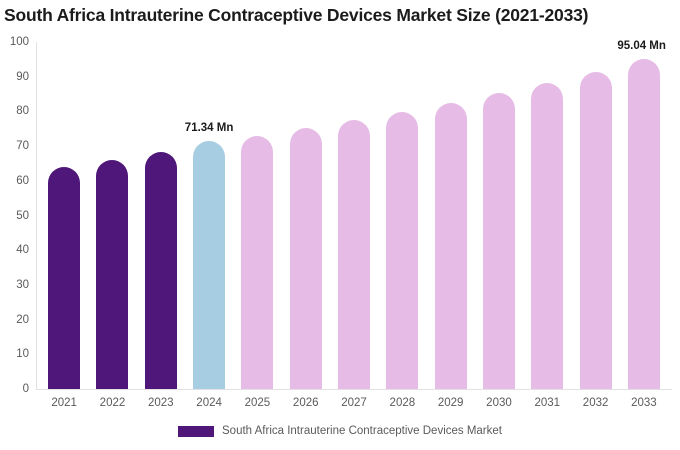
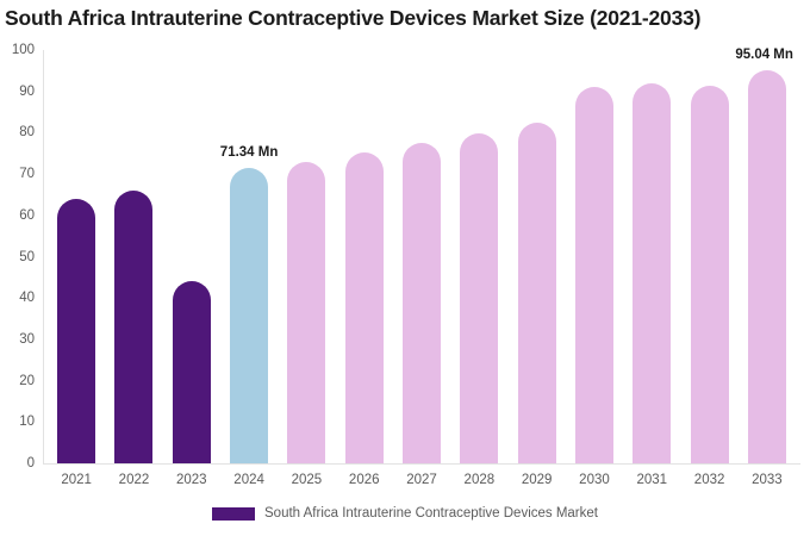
2023: 68 -> 44
2030: 85 -> 91
2031: 88 -> 92
